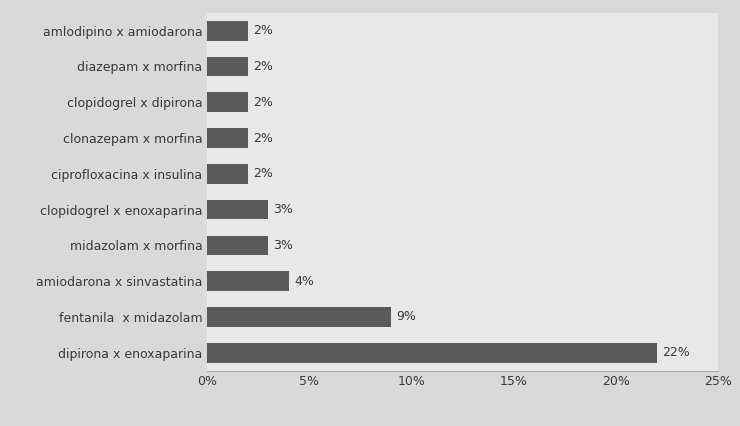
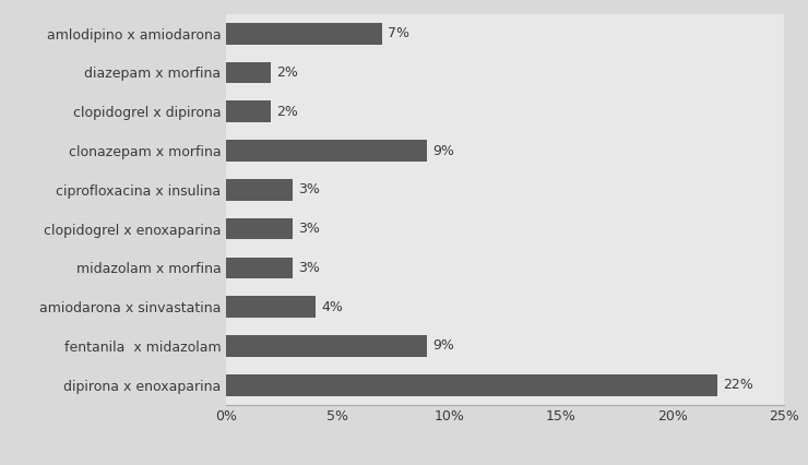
amlodipino x amiodarona: 2% -> 7%
clonazepam x morfina: 2% -> 9%
ciprofloxacina x insulina: 2% -> 3%
